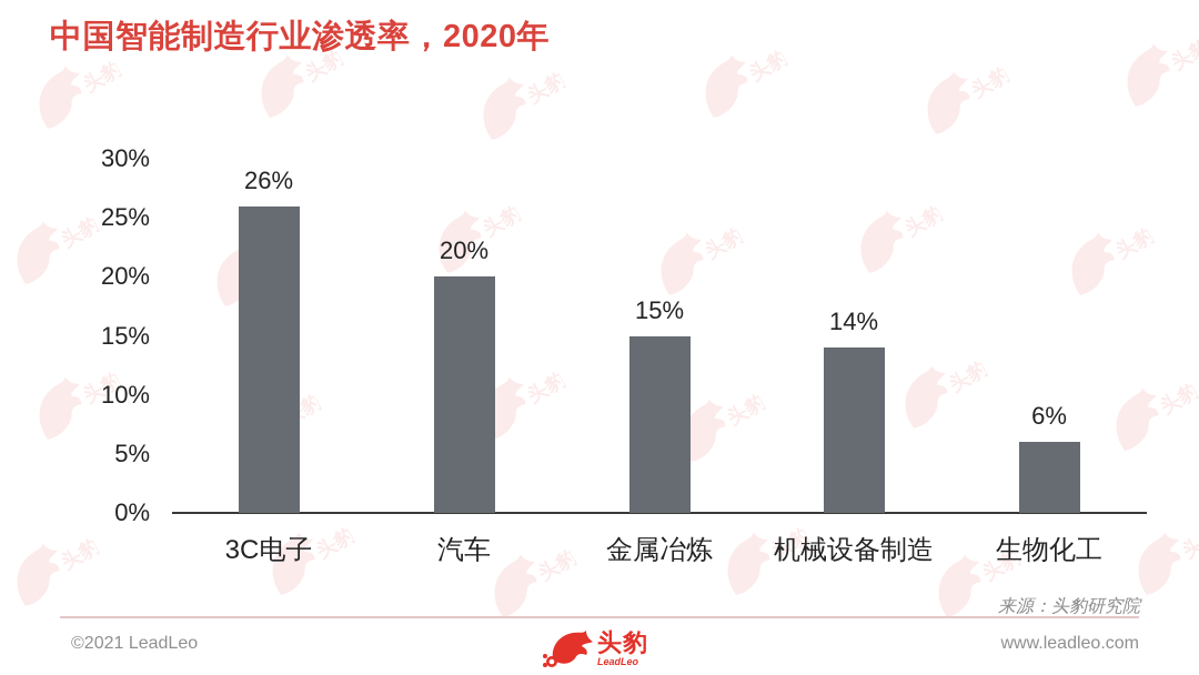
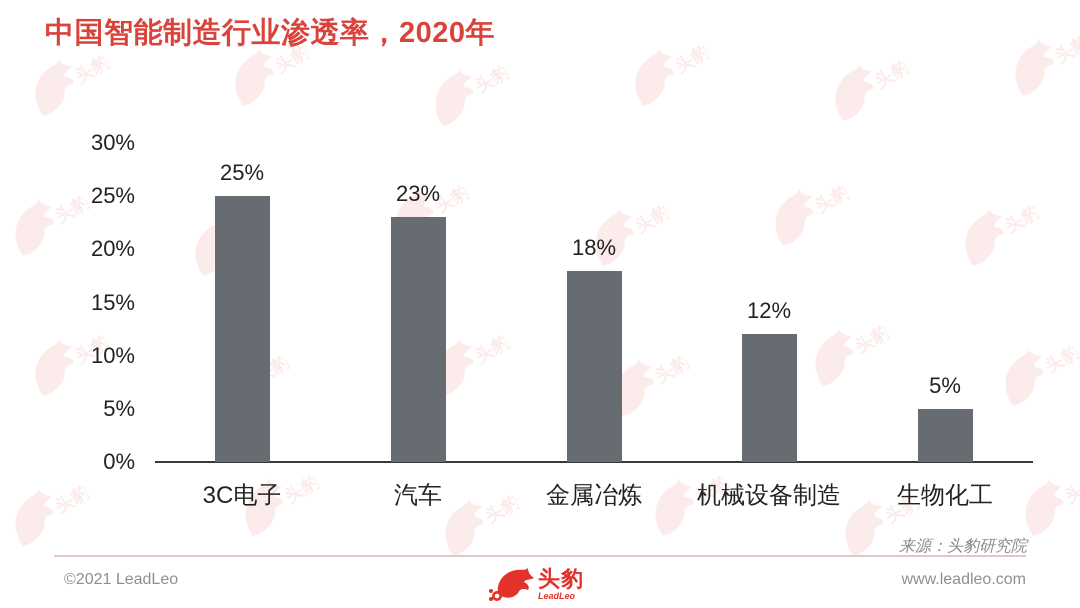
3C电子: 26% -> 25%
汽车: 20% -> 23%
金属冶炼: 15% -> 18%
机械设备制造: 14% -> 12%
生物化工: 6% -> 5%
